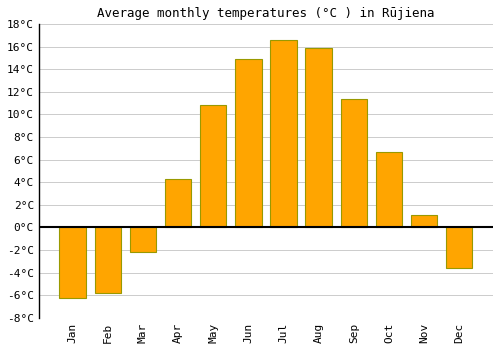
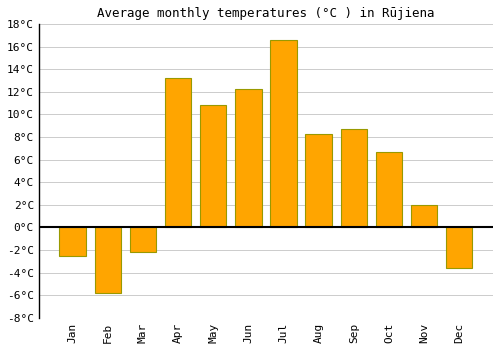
Jan: -6.2°C -> -2.5°C
Apr: 4.3°C -> 13.2°C
Jun: 14.9°C -> 12.2°C
Aug: 15.9°C -> 8.3°C
Sep: 11.4°C -> 8.7°C
Nov: 1.1°C -> 2.0°C
